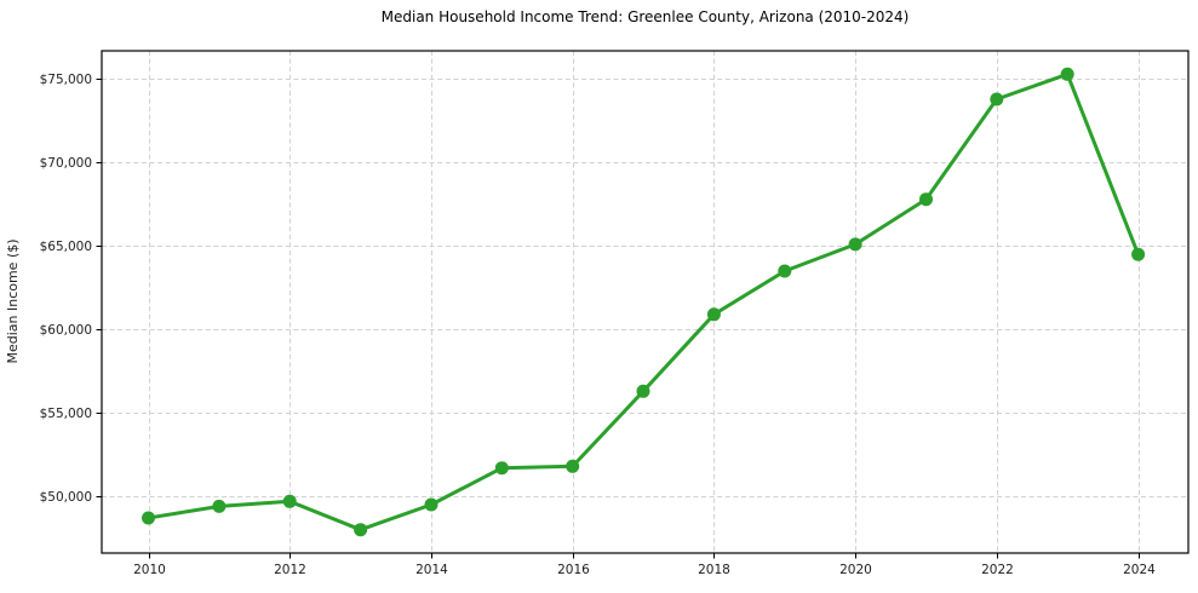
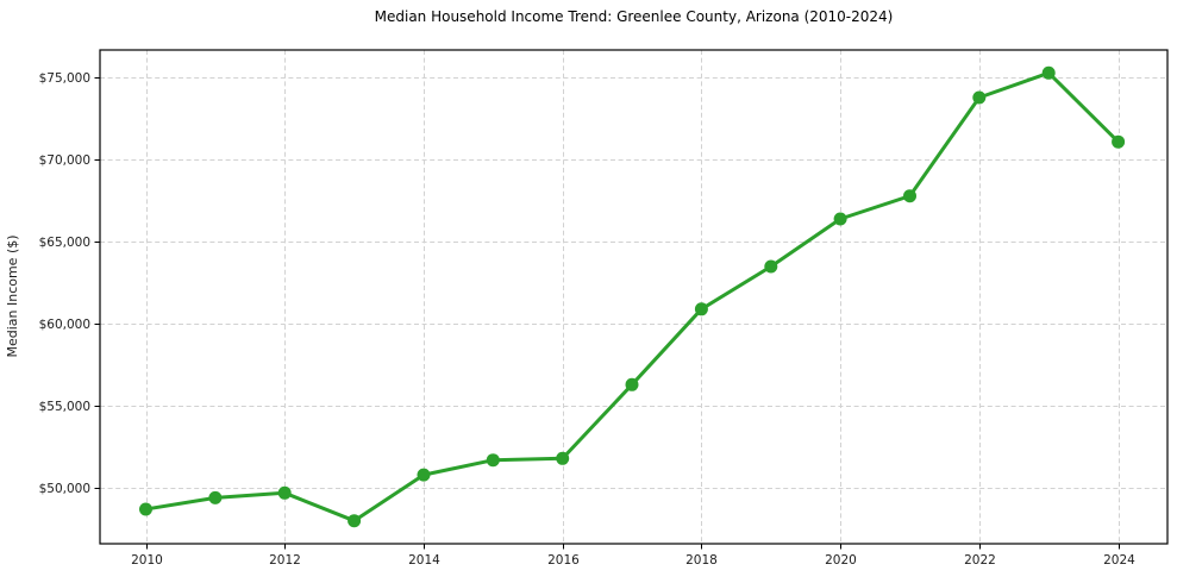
2014: $49500 -> $50800
2020: $65100 -> $66400
2024: $64500 -> $71100
